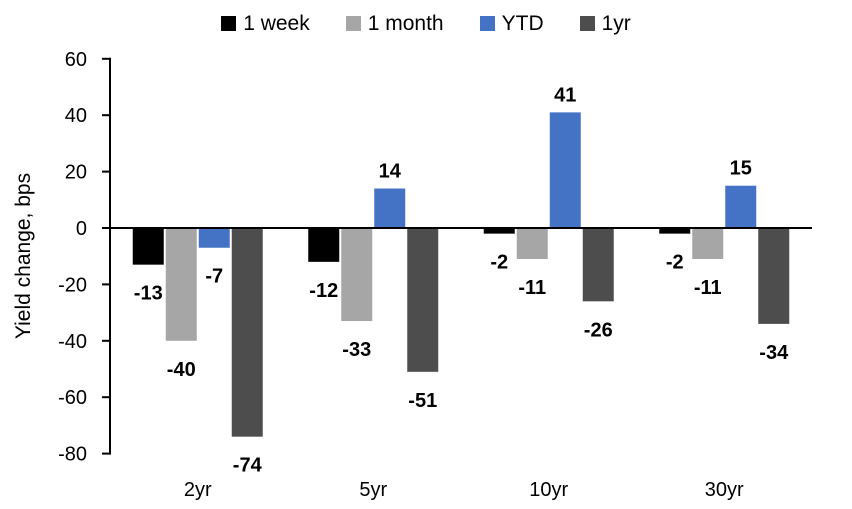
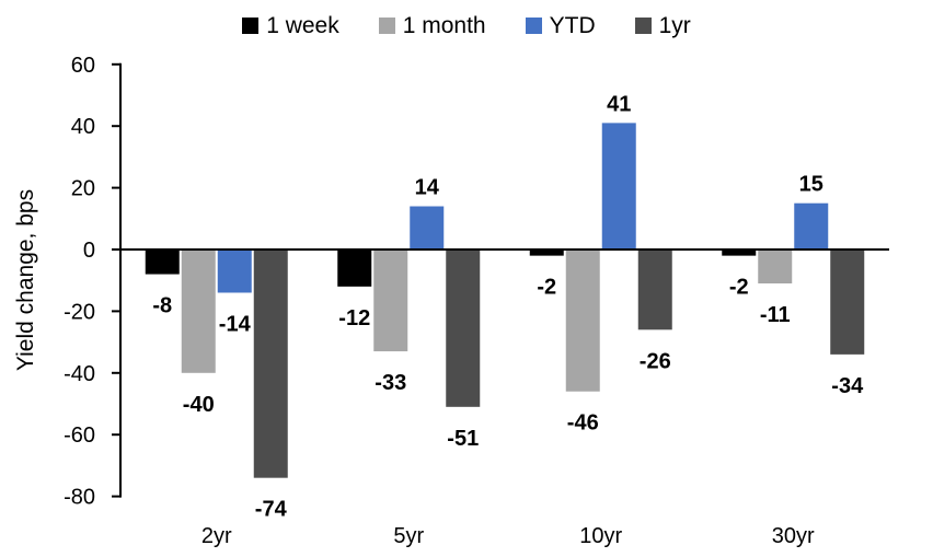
1 week/2yr: -13 -> -8
YTD/2yr: -7 -> -14
1 month/10yr: -11 -> -46
